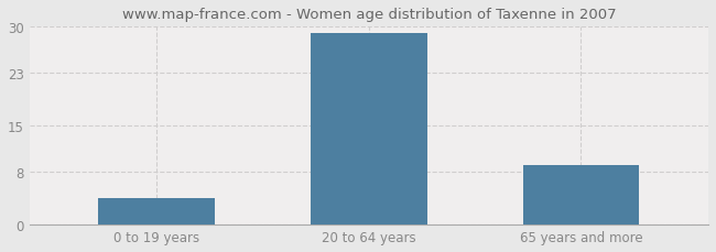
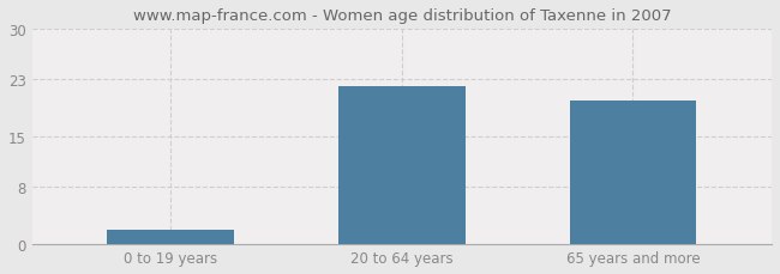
0 to 19 years: 4 -> 2
20 to 64 years: 29 -> 22
65 years and more: 9 -> 20
